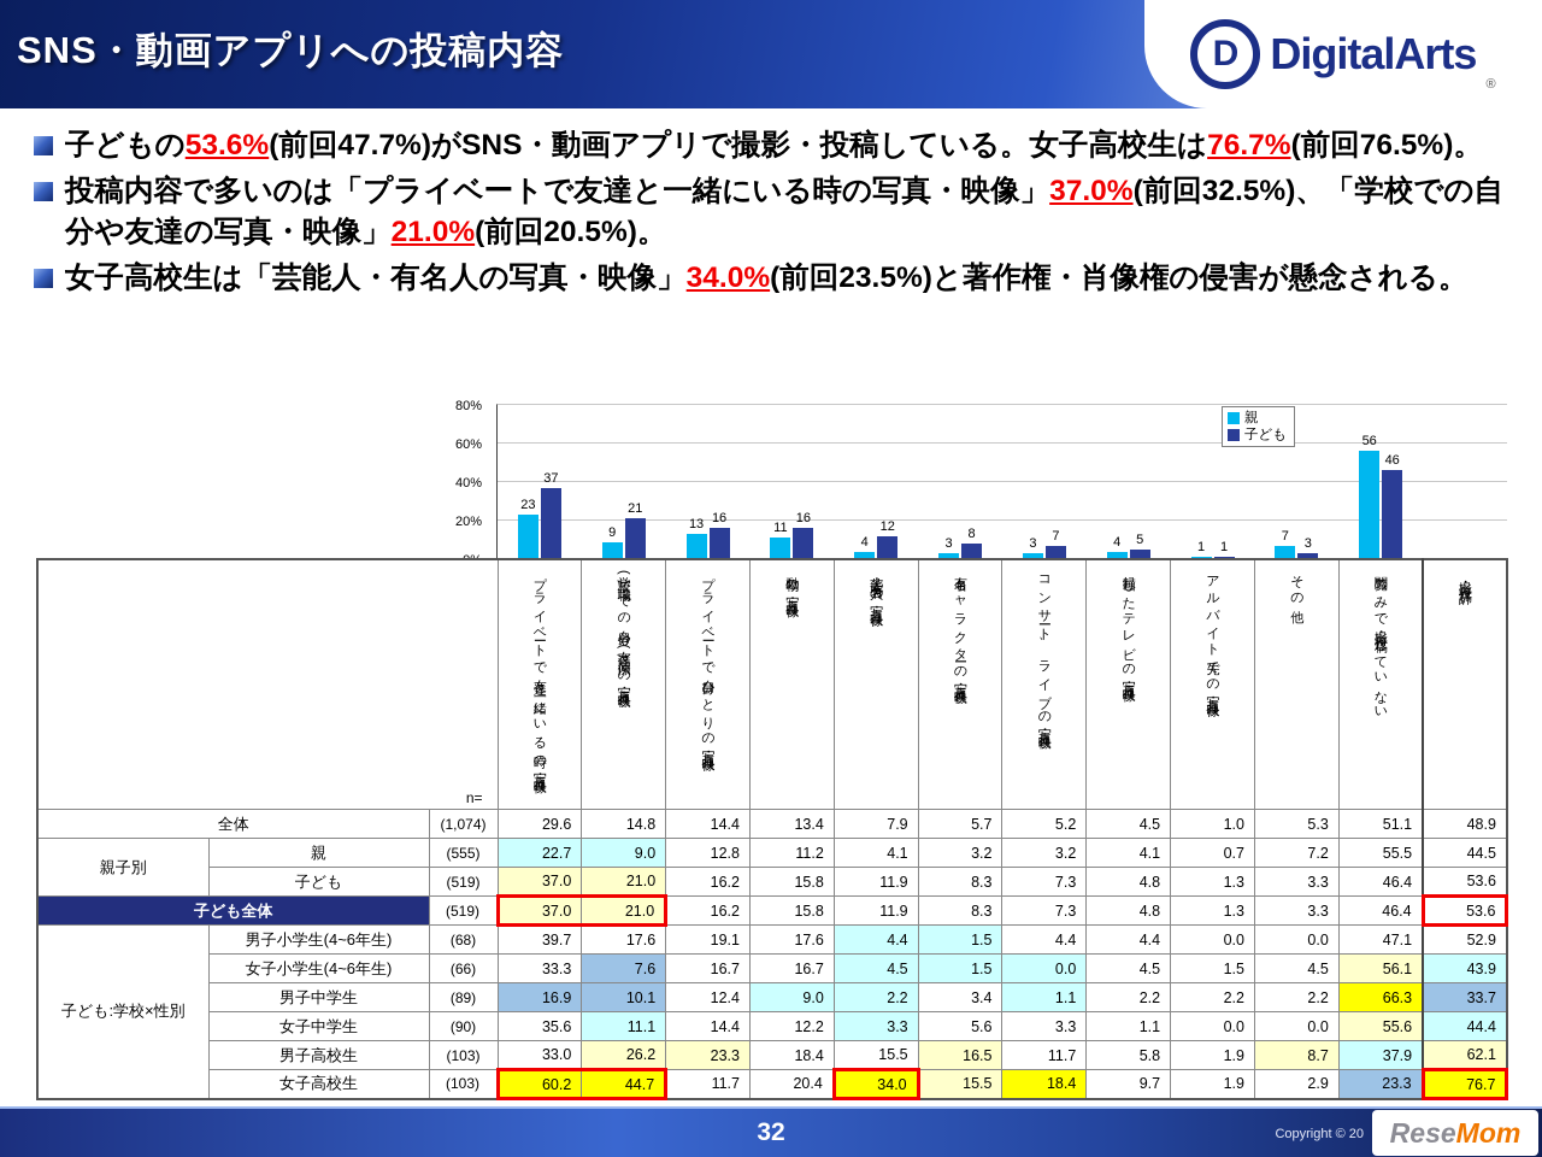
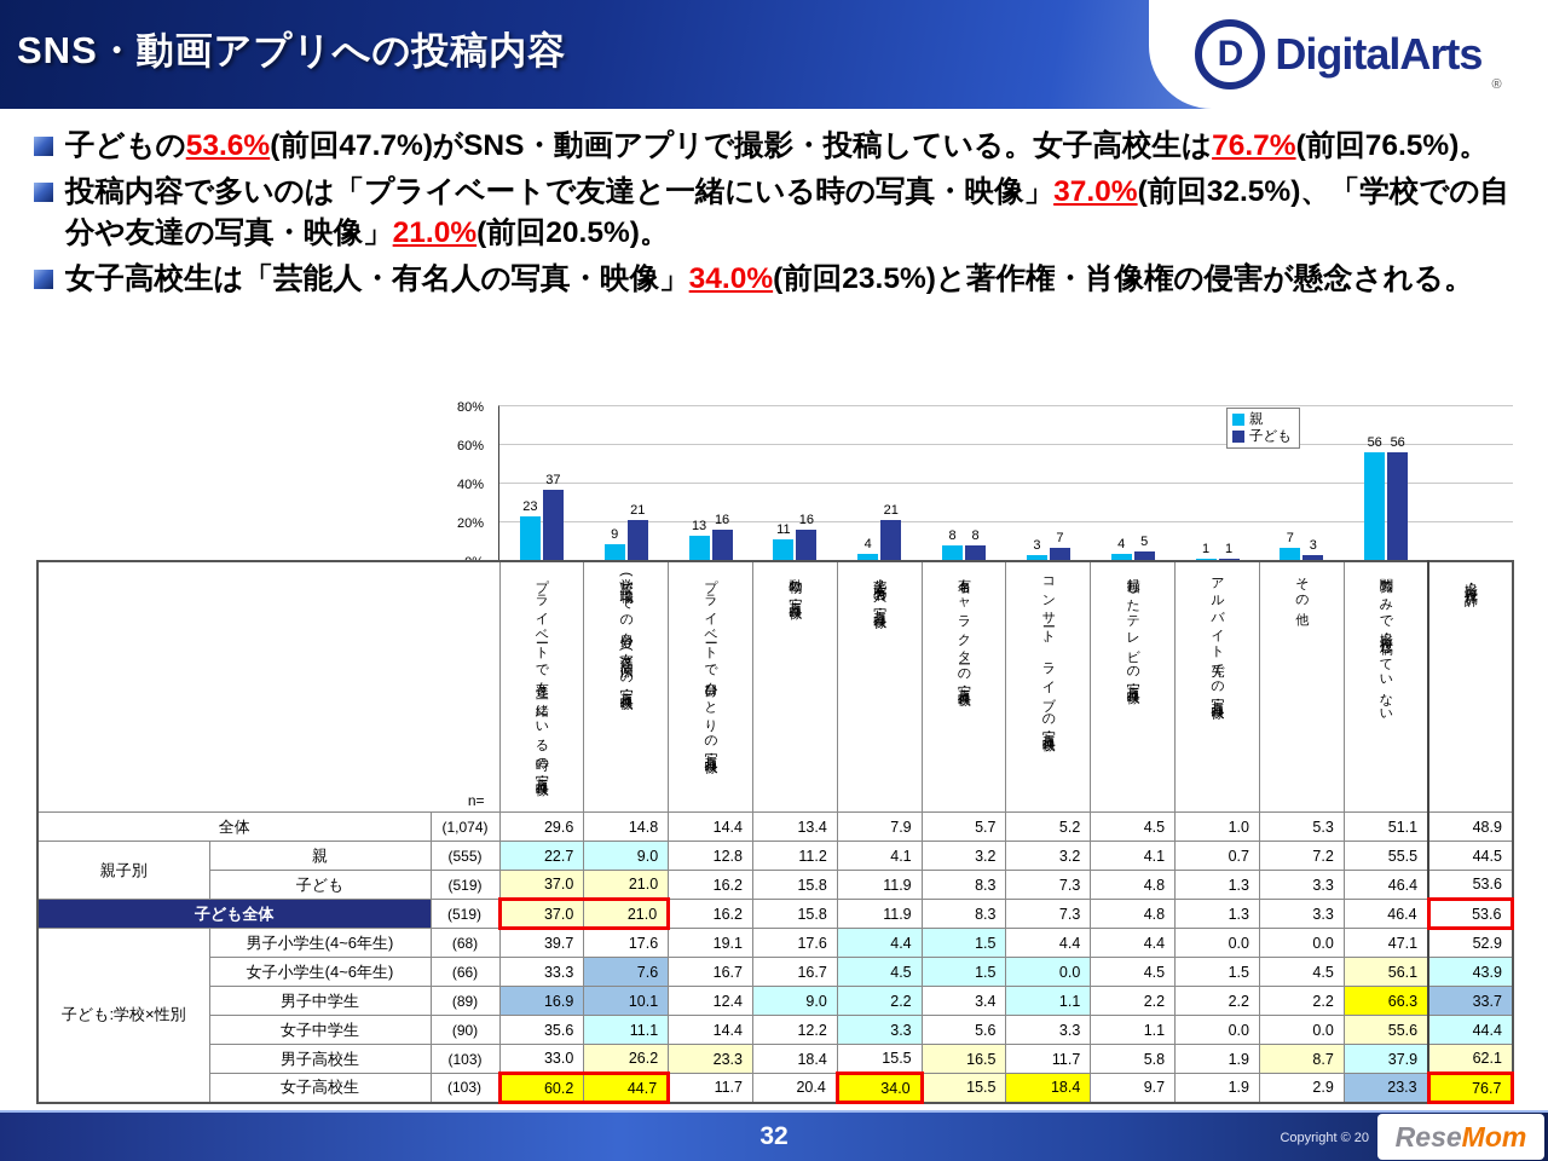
子ども/芸能人・有名人の写真・映像: 12 -> 21
親/有名キャラクターの写真・映像: 3 -> 8
子ども/閲覧のみで撮影・投稿していない: 46 -> 56
